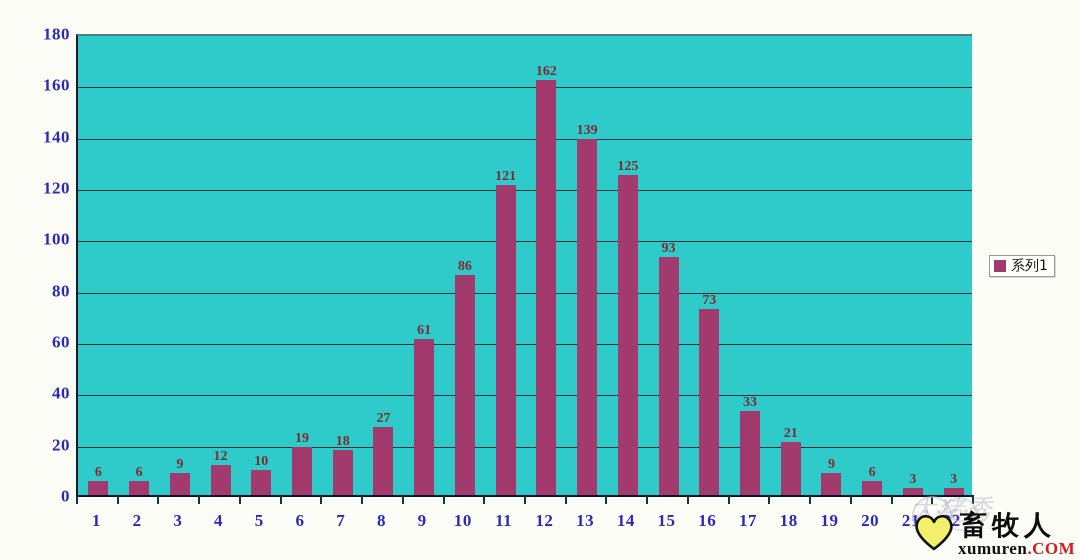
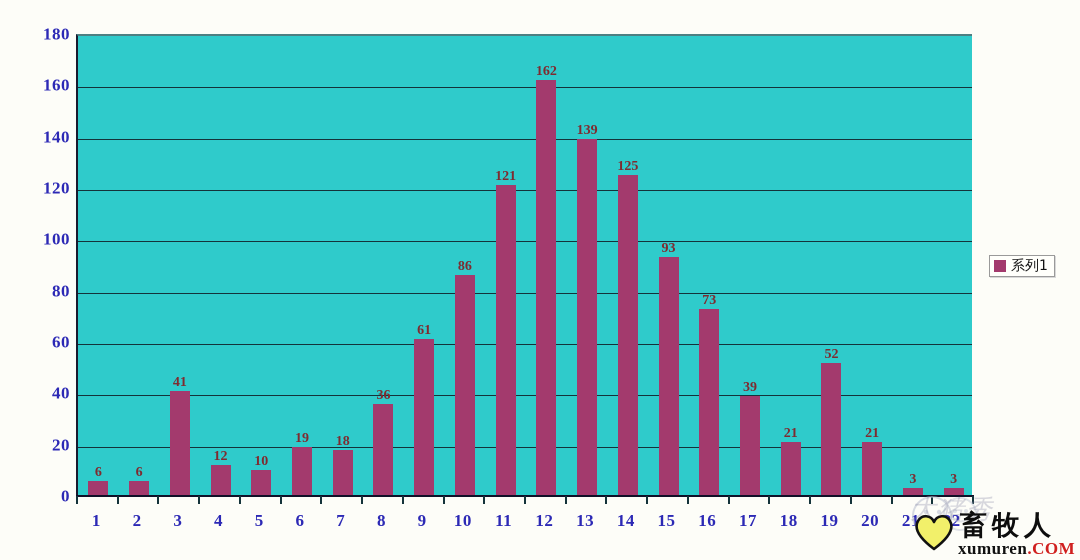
3: 9 -> 41
8: 27 -> 36
17: 33 -> 39
19: 9 -> 52
20: 6 -> 21
